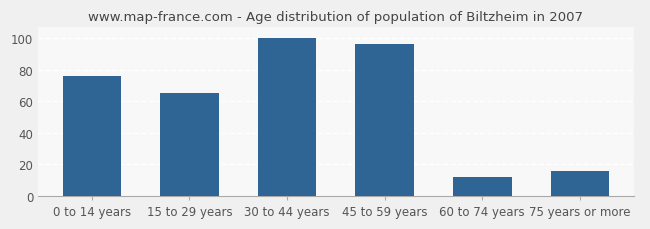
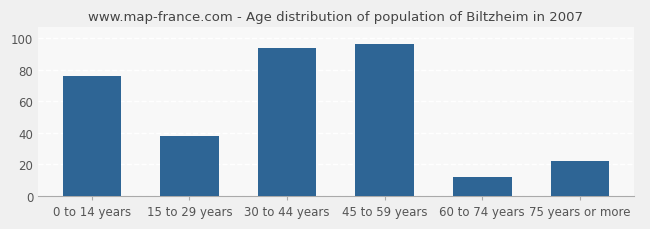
15 to 29 years: 65 -> 38
30 to 44 years: 100 -> 94
75 years or more: 16 -> 22
